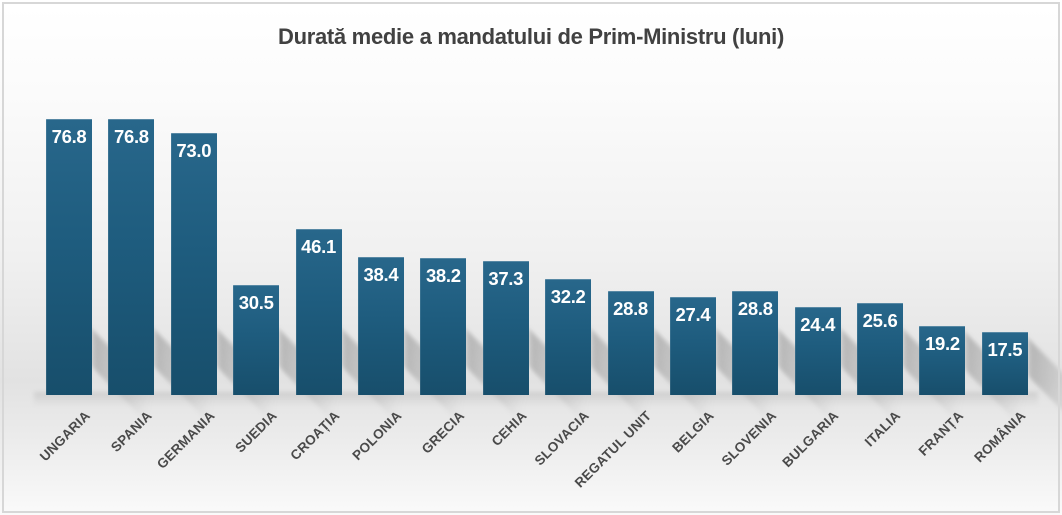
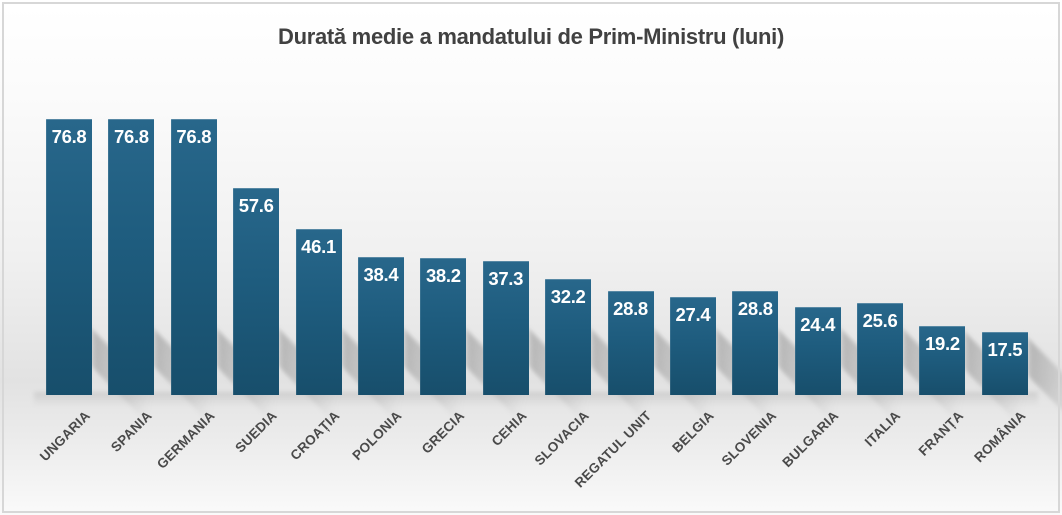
GERMANIA: 73.0 -> 76.8
SUEDIA: 30.5 -> 57.6
